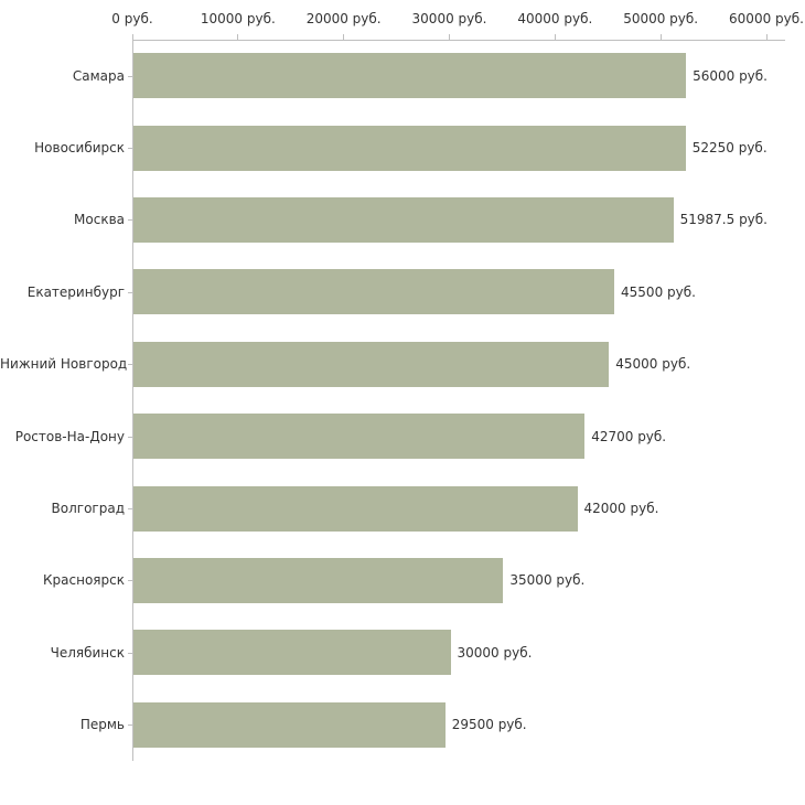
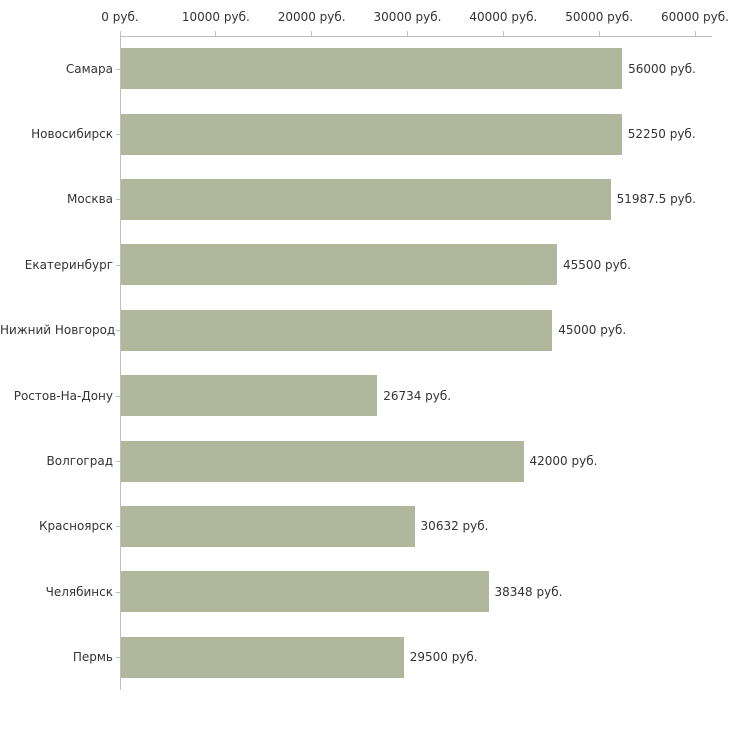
Ростов-На-Дону: 42700 -> 26734
Красноярск: 35000 -> 30632
Челябинск: 30000 -> 38348
